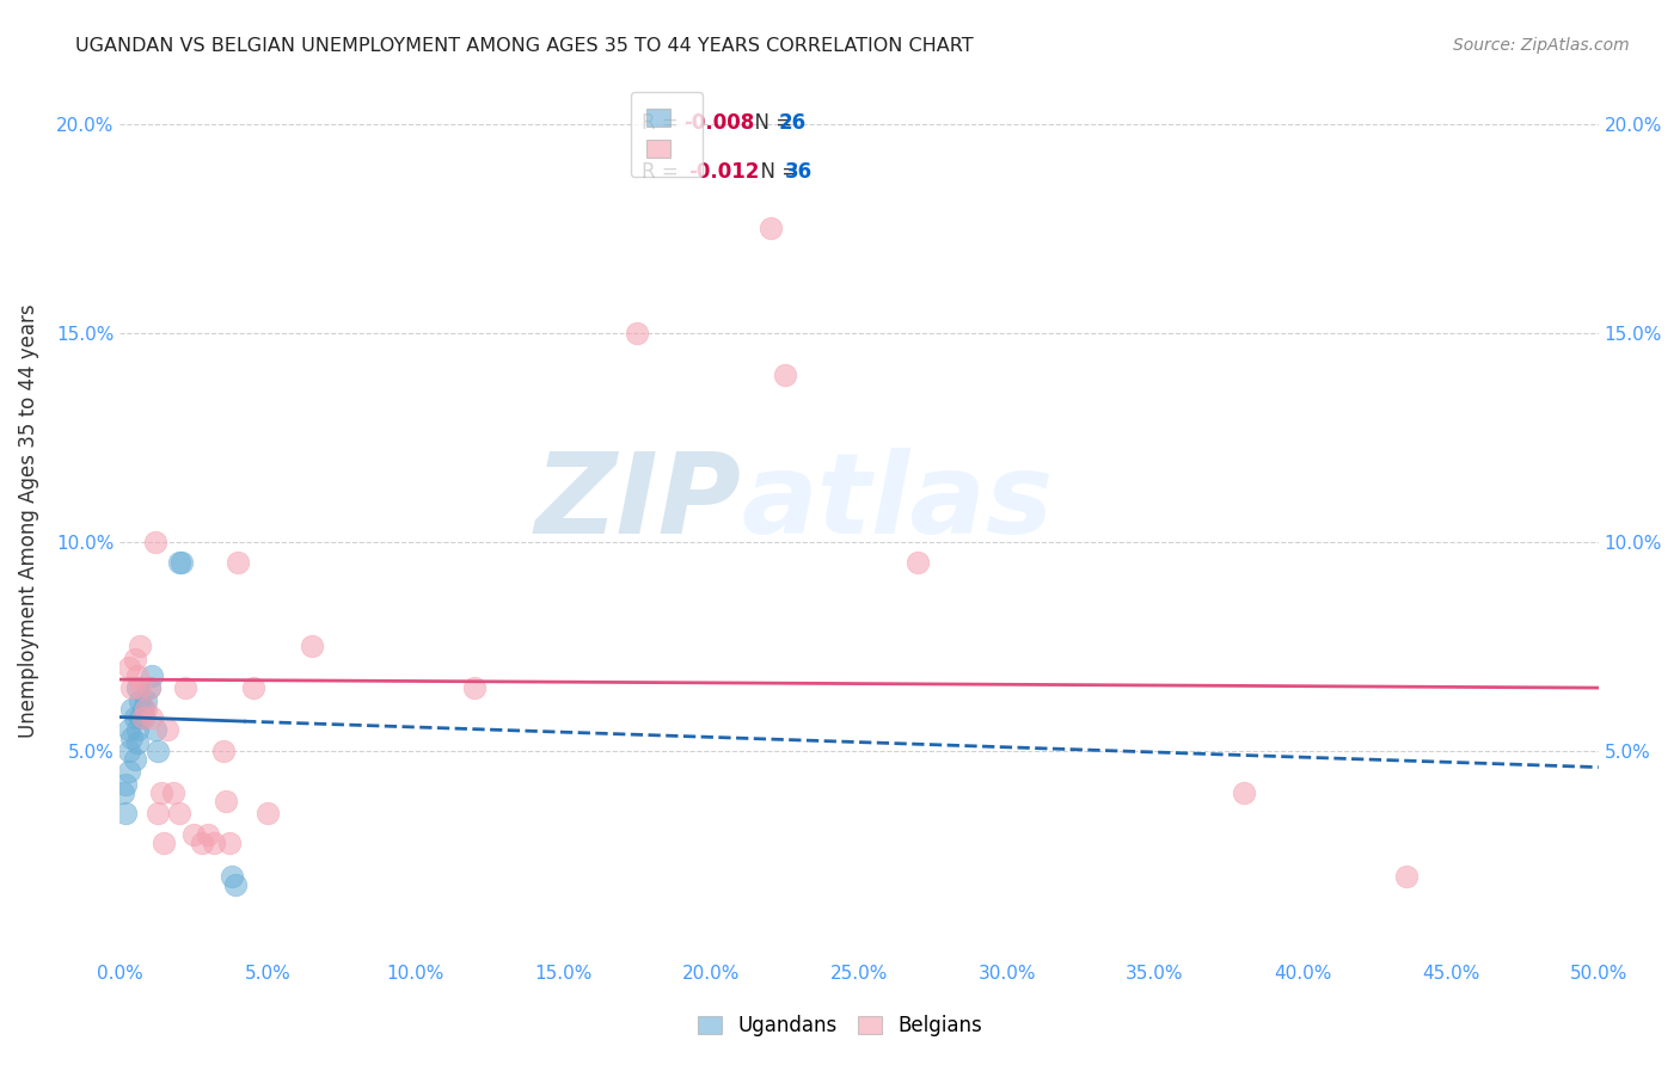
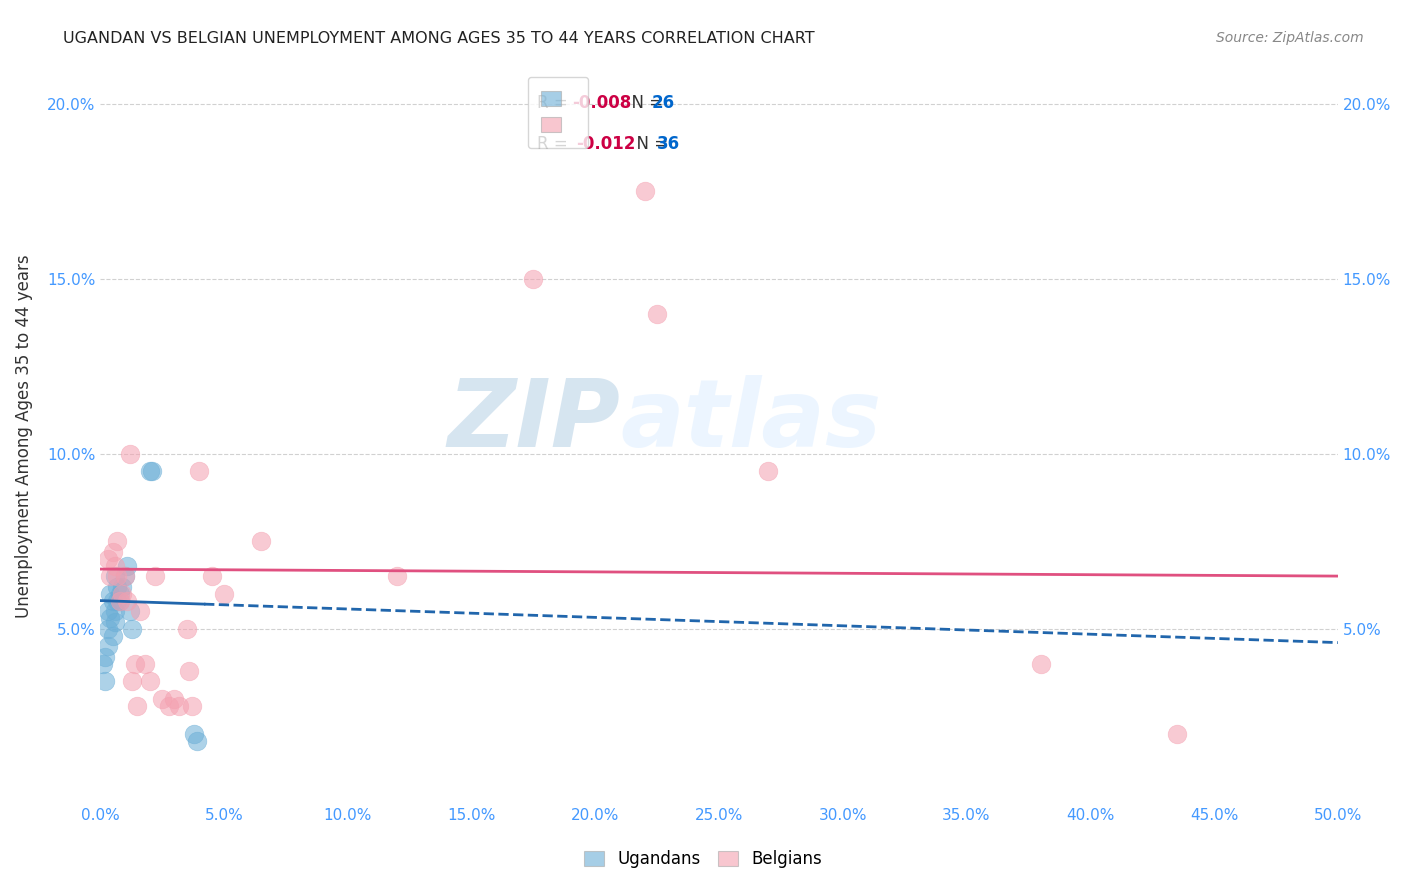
Belgians/5.0%: 3.5% -> 6.0%
